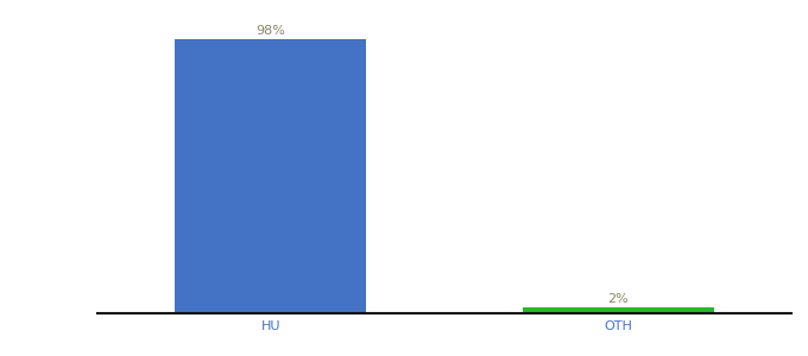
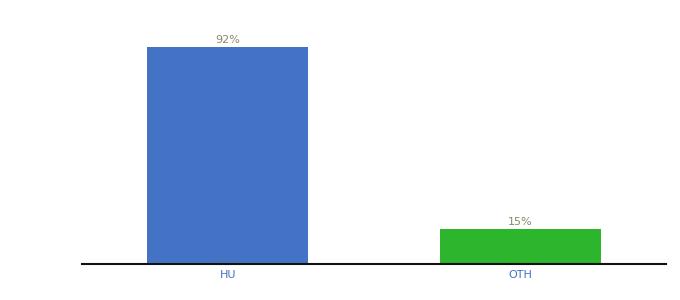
HU: 98% -> 92%
OTH: 2% -> 15%
